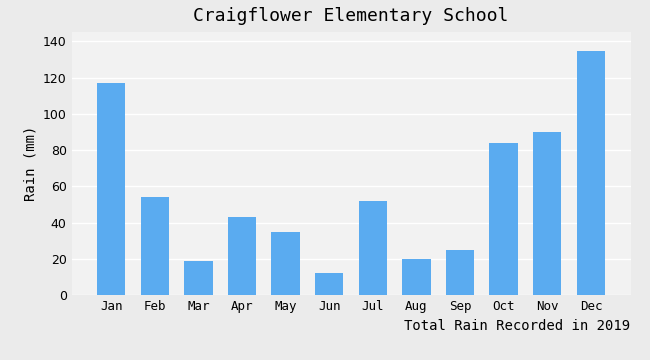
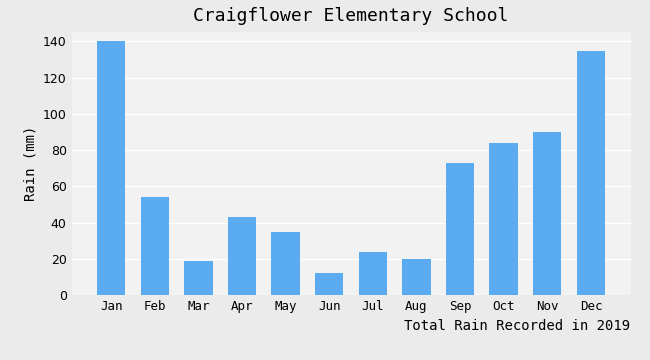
Jan: 117 -> 140
Jul: 52 -> 24
Sep: 25 -> 73
